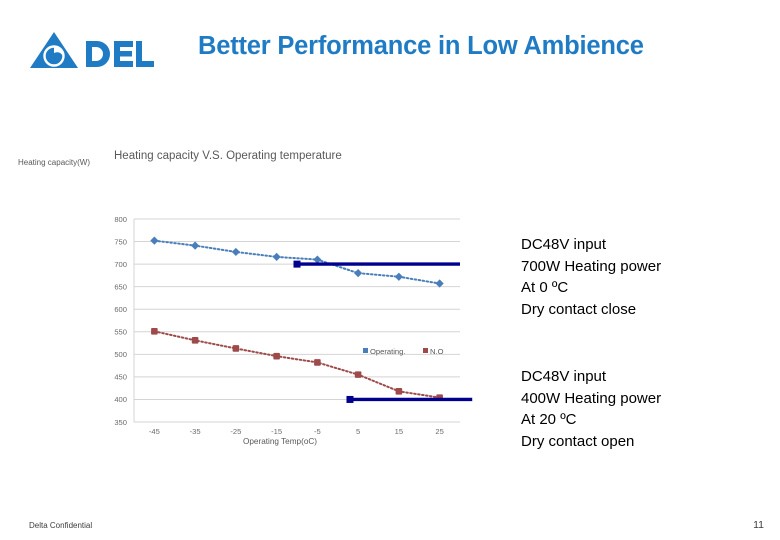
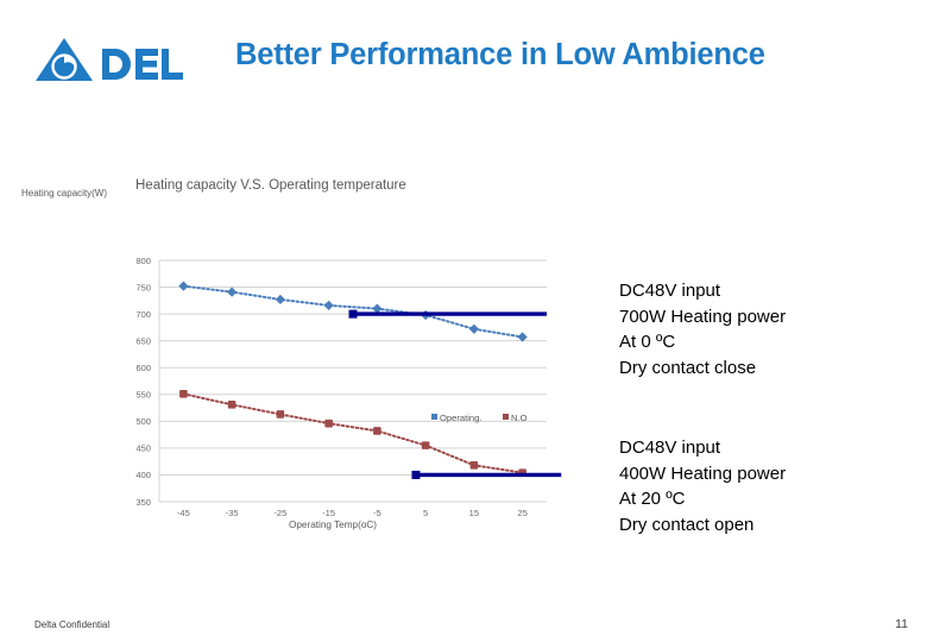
Operating./5: 680 -> 700
